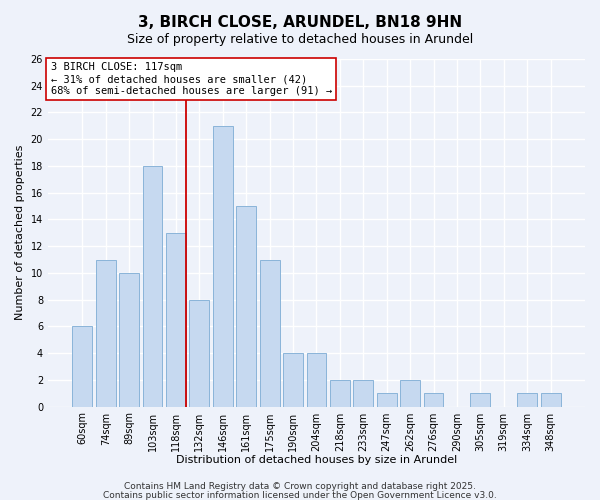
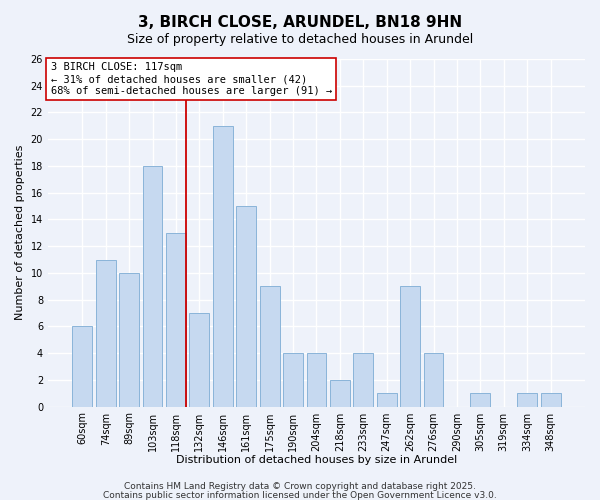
132sqm: 8 -> 7
175sqm: 11 -> 9
233sqm: 2 -> 4
262sqm: 2 -> 9
276sqm: 1 -> 4
